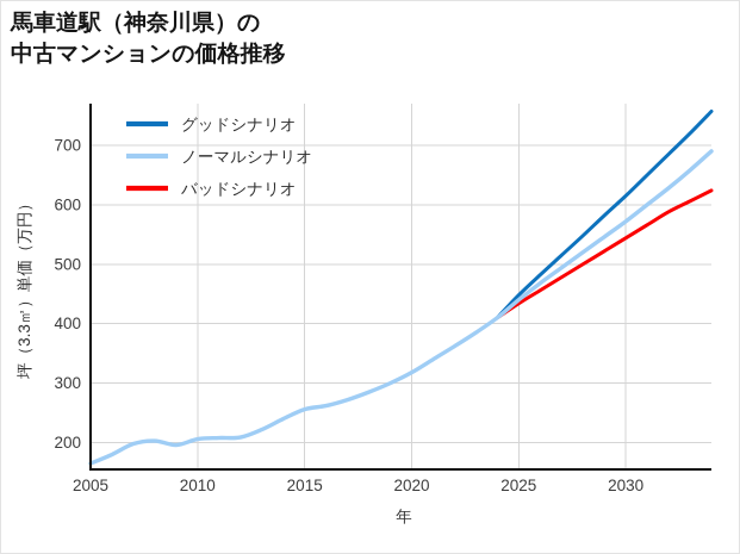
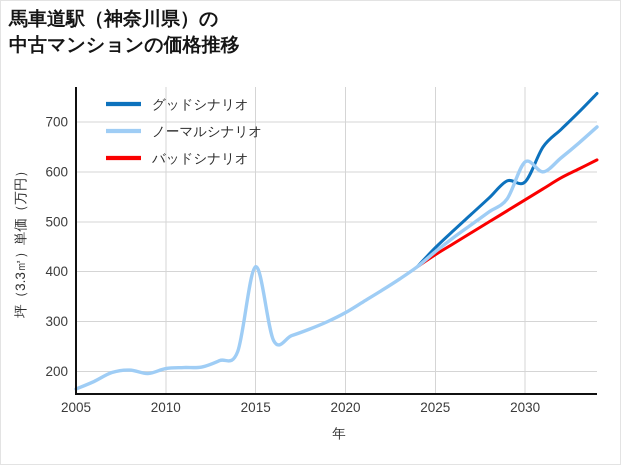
ノーマルシナリオ/2015: 260 -> 410
ノーマルシナリオ/2030: 570 -> 620
グッドシナリオ/2030: 620 -> 580
